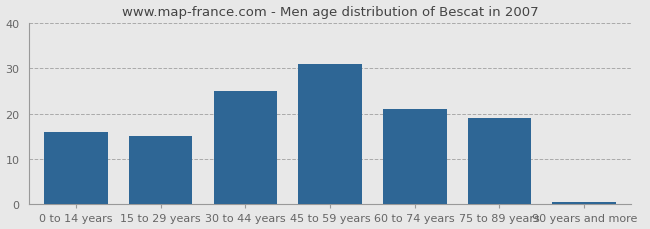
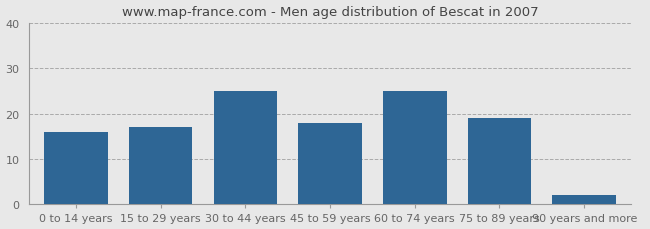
15 to 29 years: 15.0 -> 17.0
45 to 59 years: 31.0 -> 18.0
60 to 74 years: 21.0 -> 25.0
90 years and more: 0.5 -> 2.0
